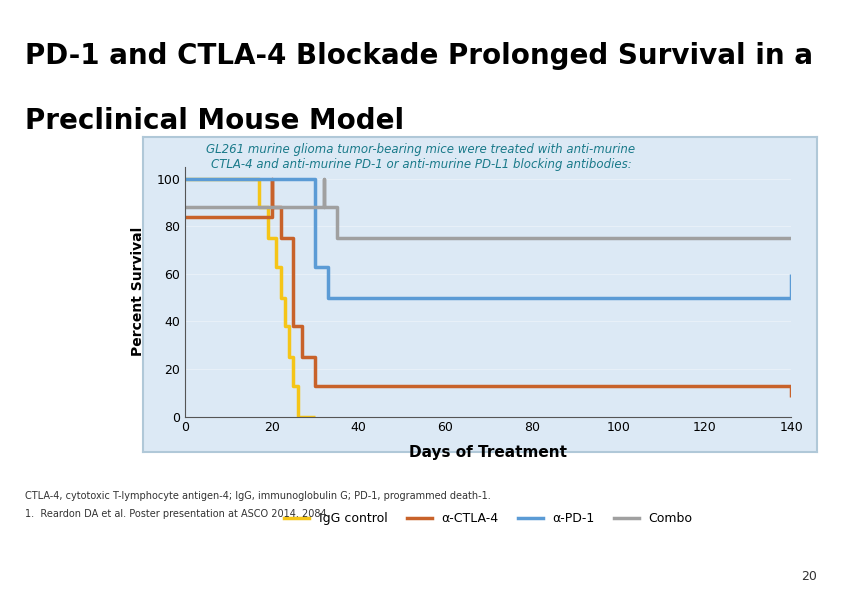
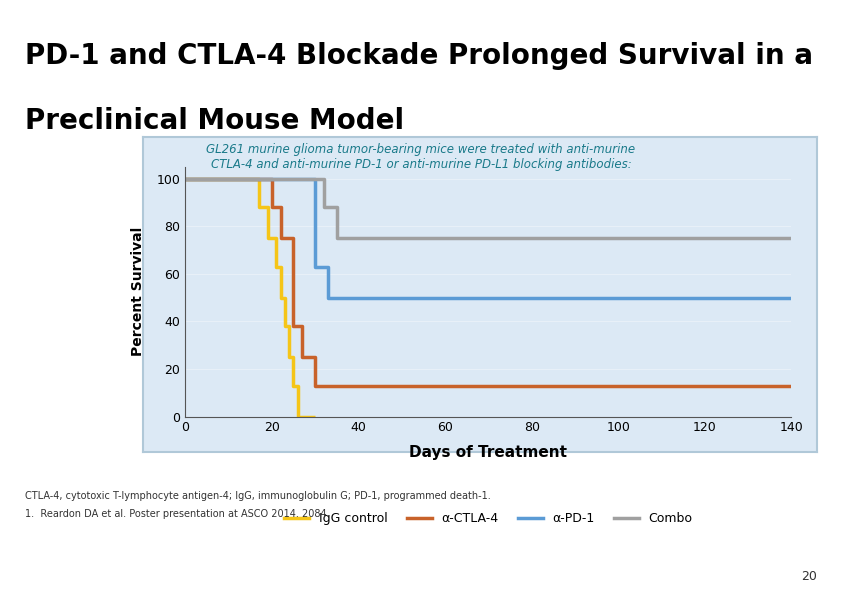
α-CTLA-4/0: 84 -> 100
Combo/0: 88 -> 100
α-CTLA-4/140: 8 -> 13
α-PD-1/140: 60 -> 50
